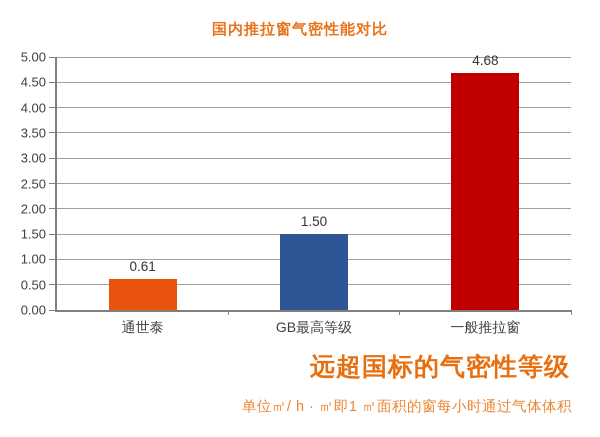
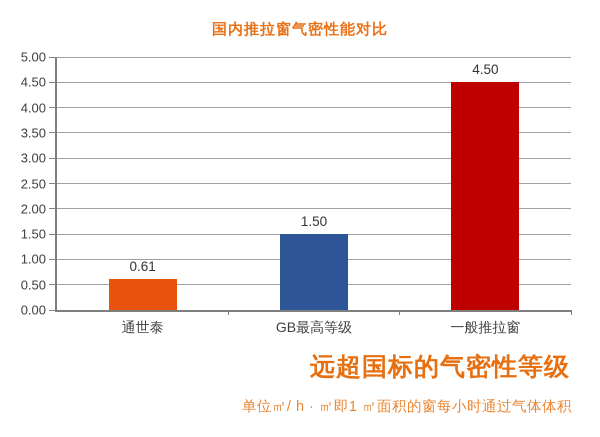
一般推拉窗: 4.68 -> 4.50
